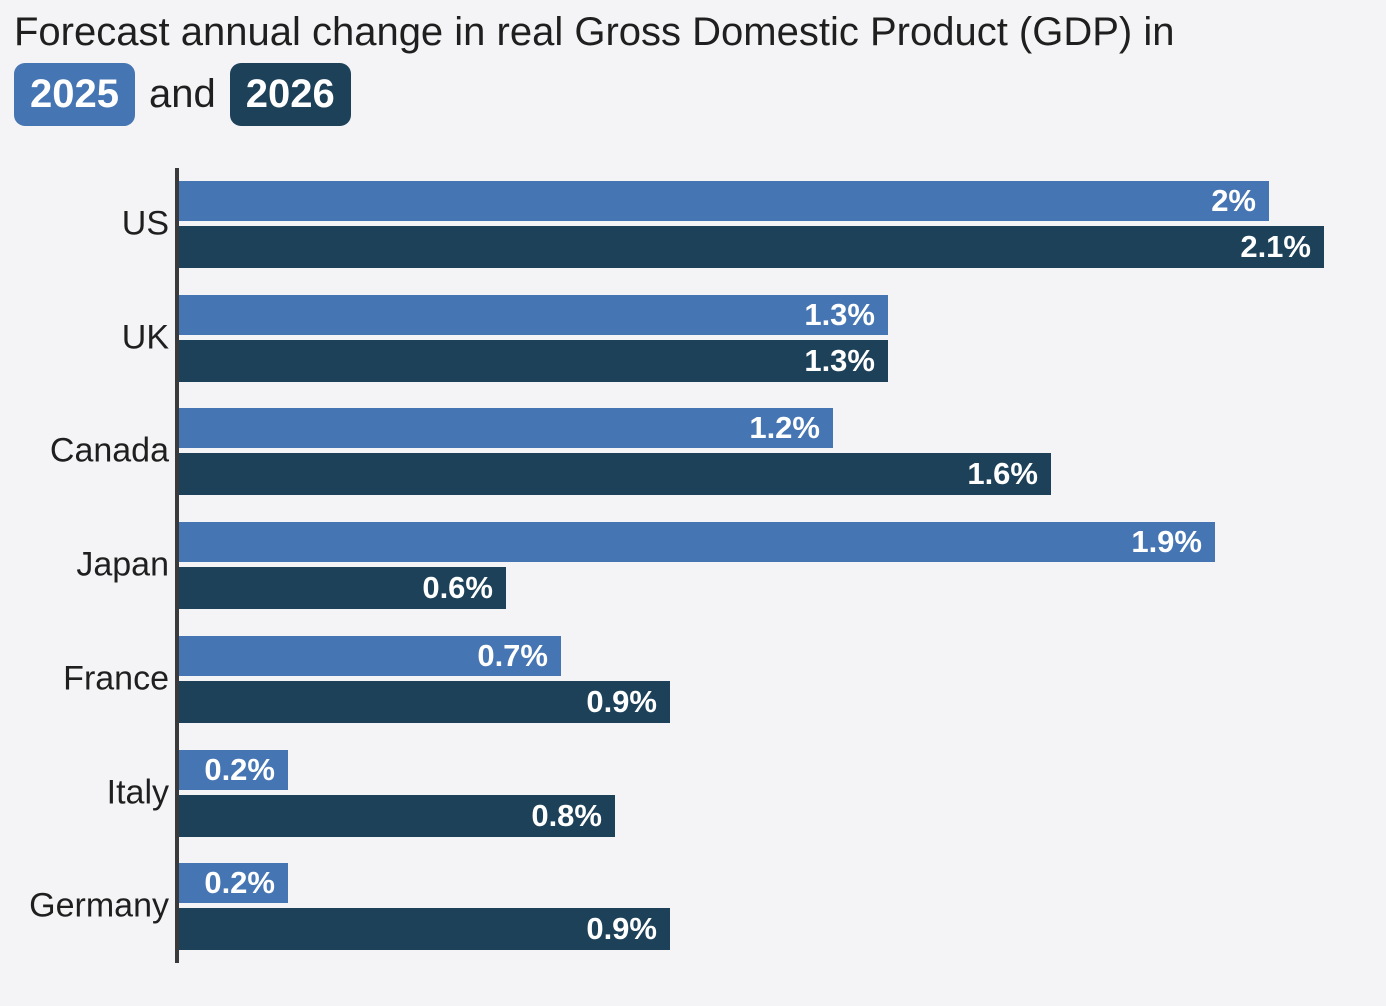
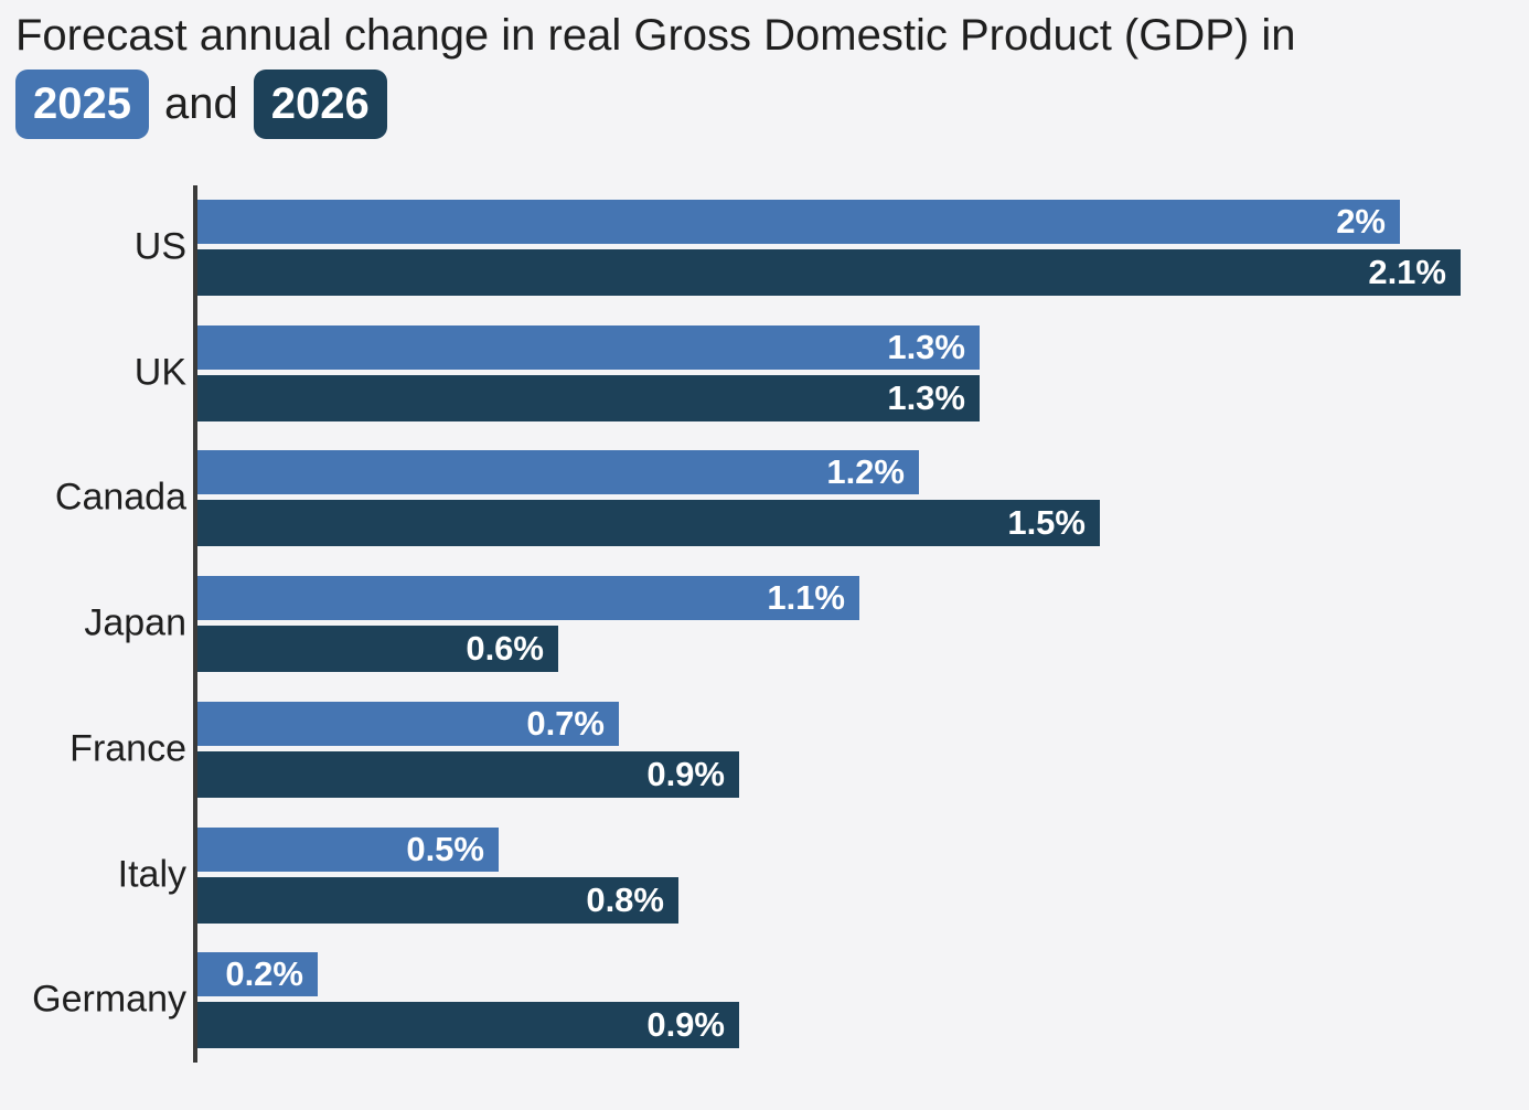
2026/Canada: 1.6% -> 1.5%
2025/Japan: 1.9% -> 1.1%
2025/Italy: 0.2% -> 0.5%
